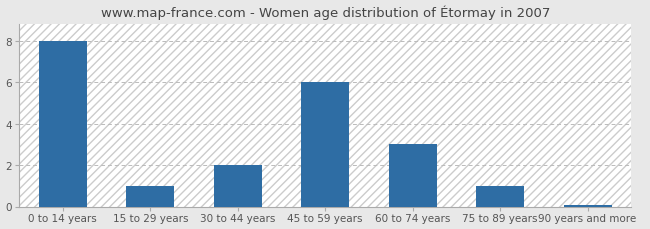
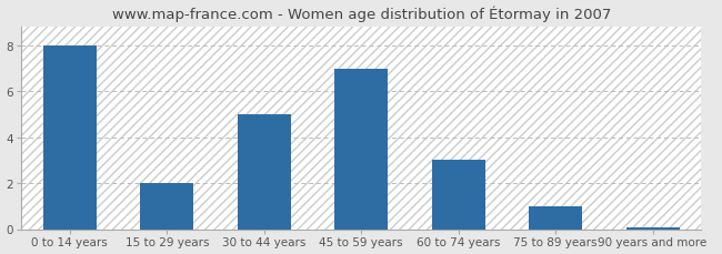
15 to 29 years: 1.00 -> 2.00
30 to 44 years: 2.00 -> 5.00
45 to 59 years: 6.00 -> 7.00
